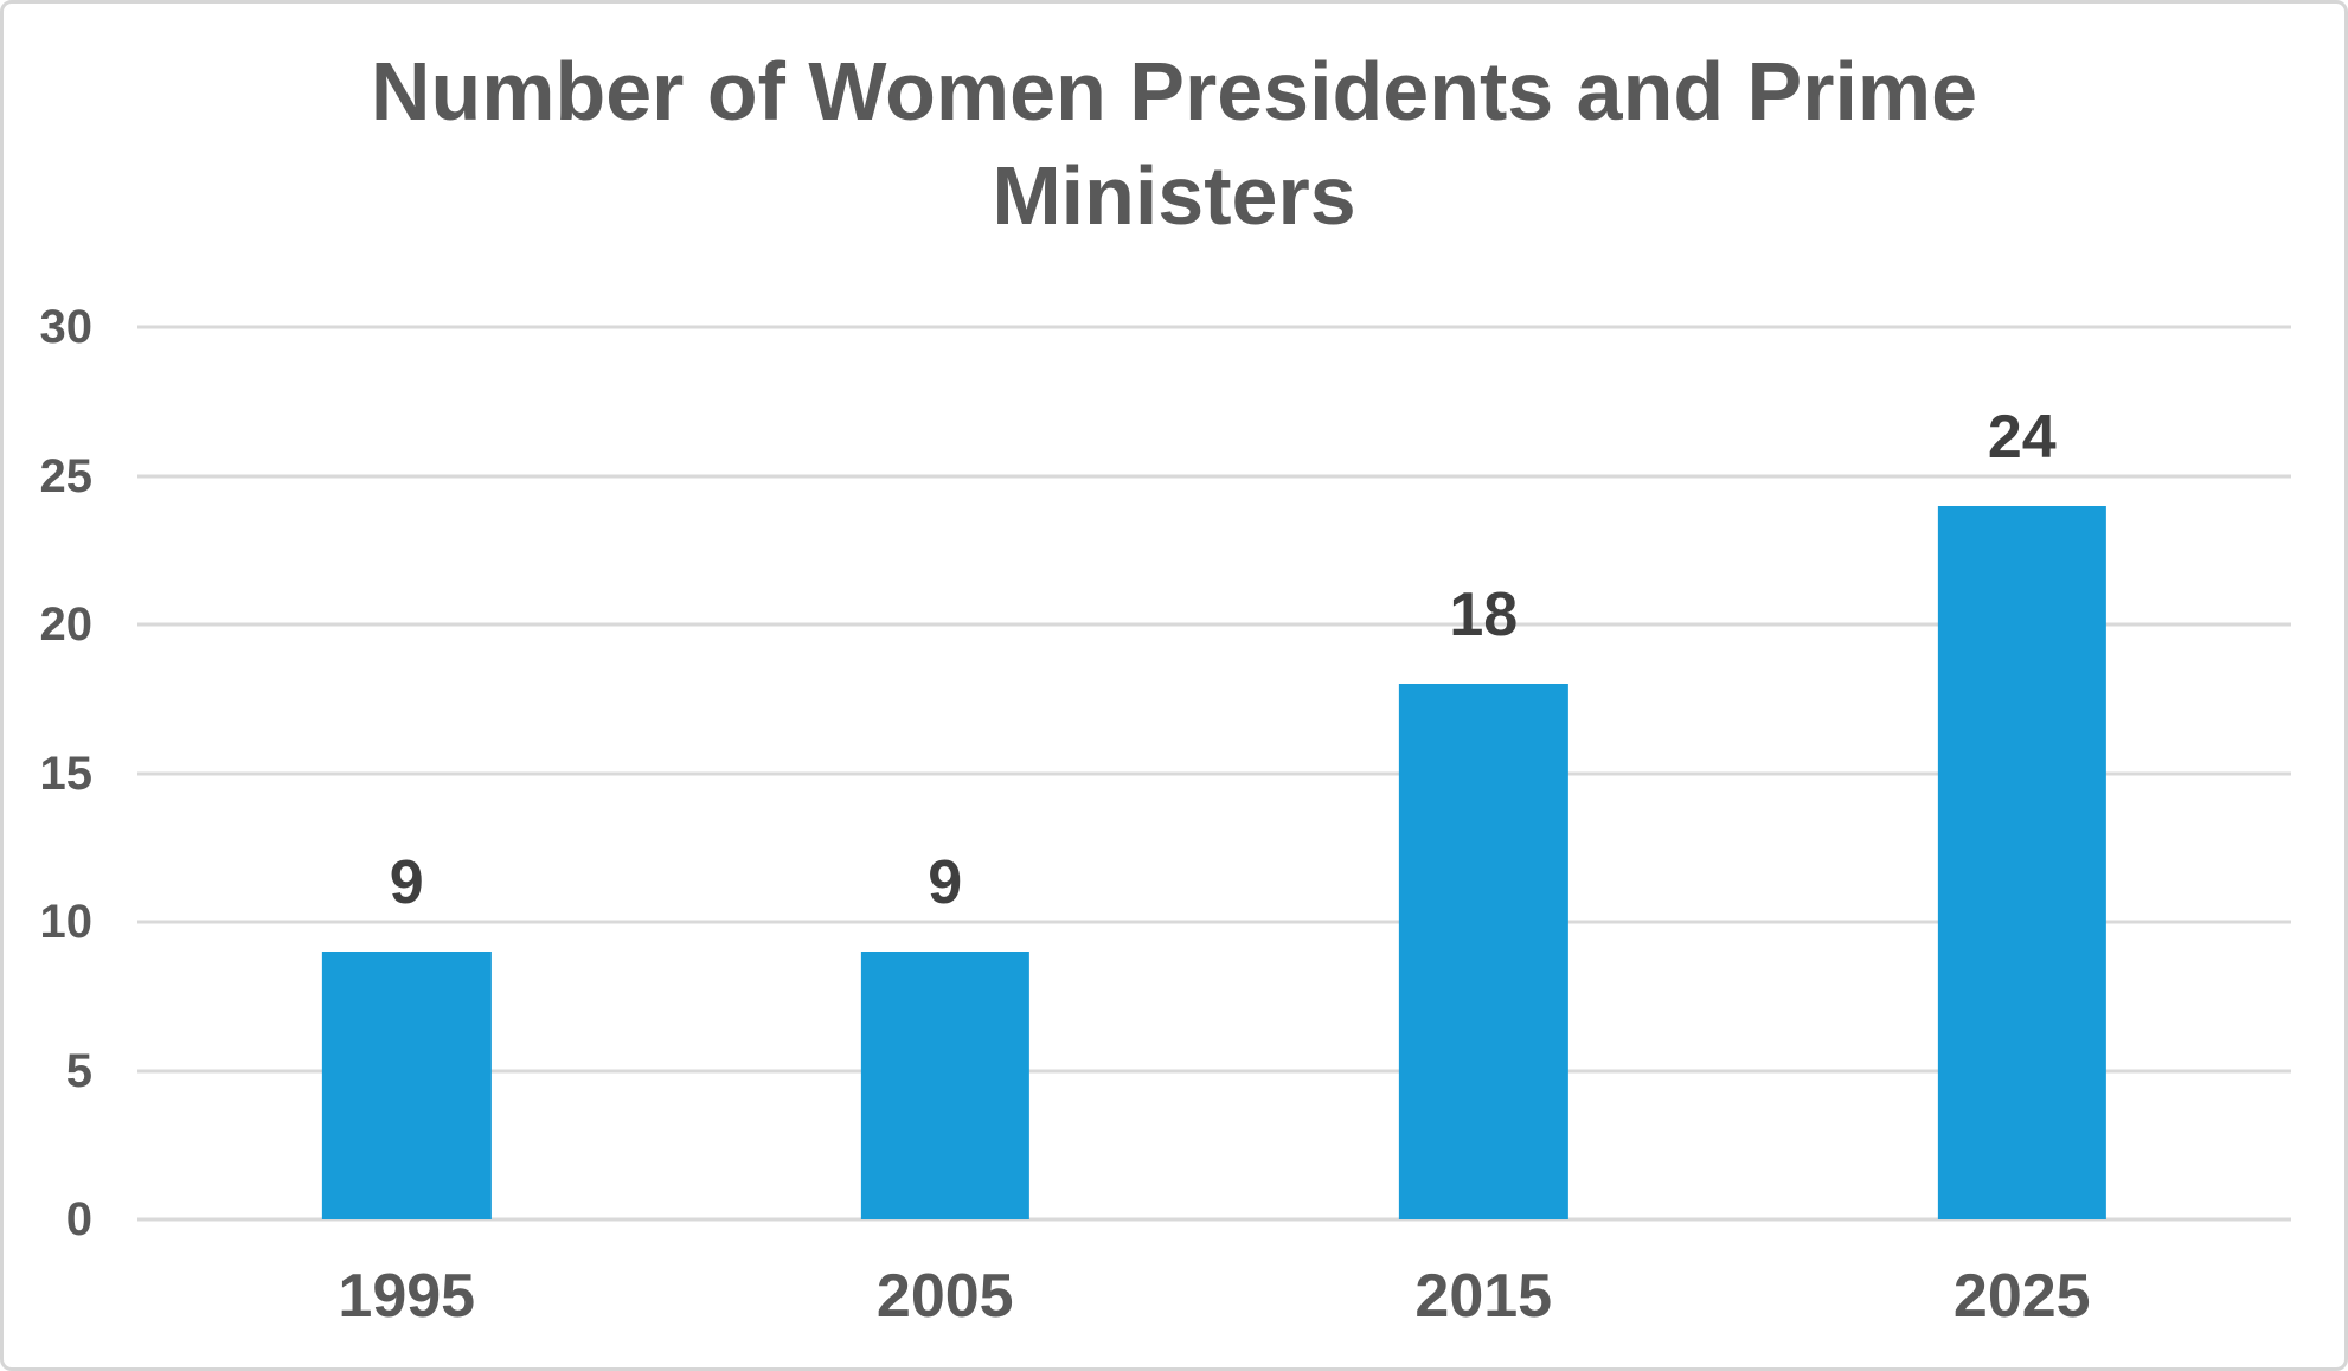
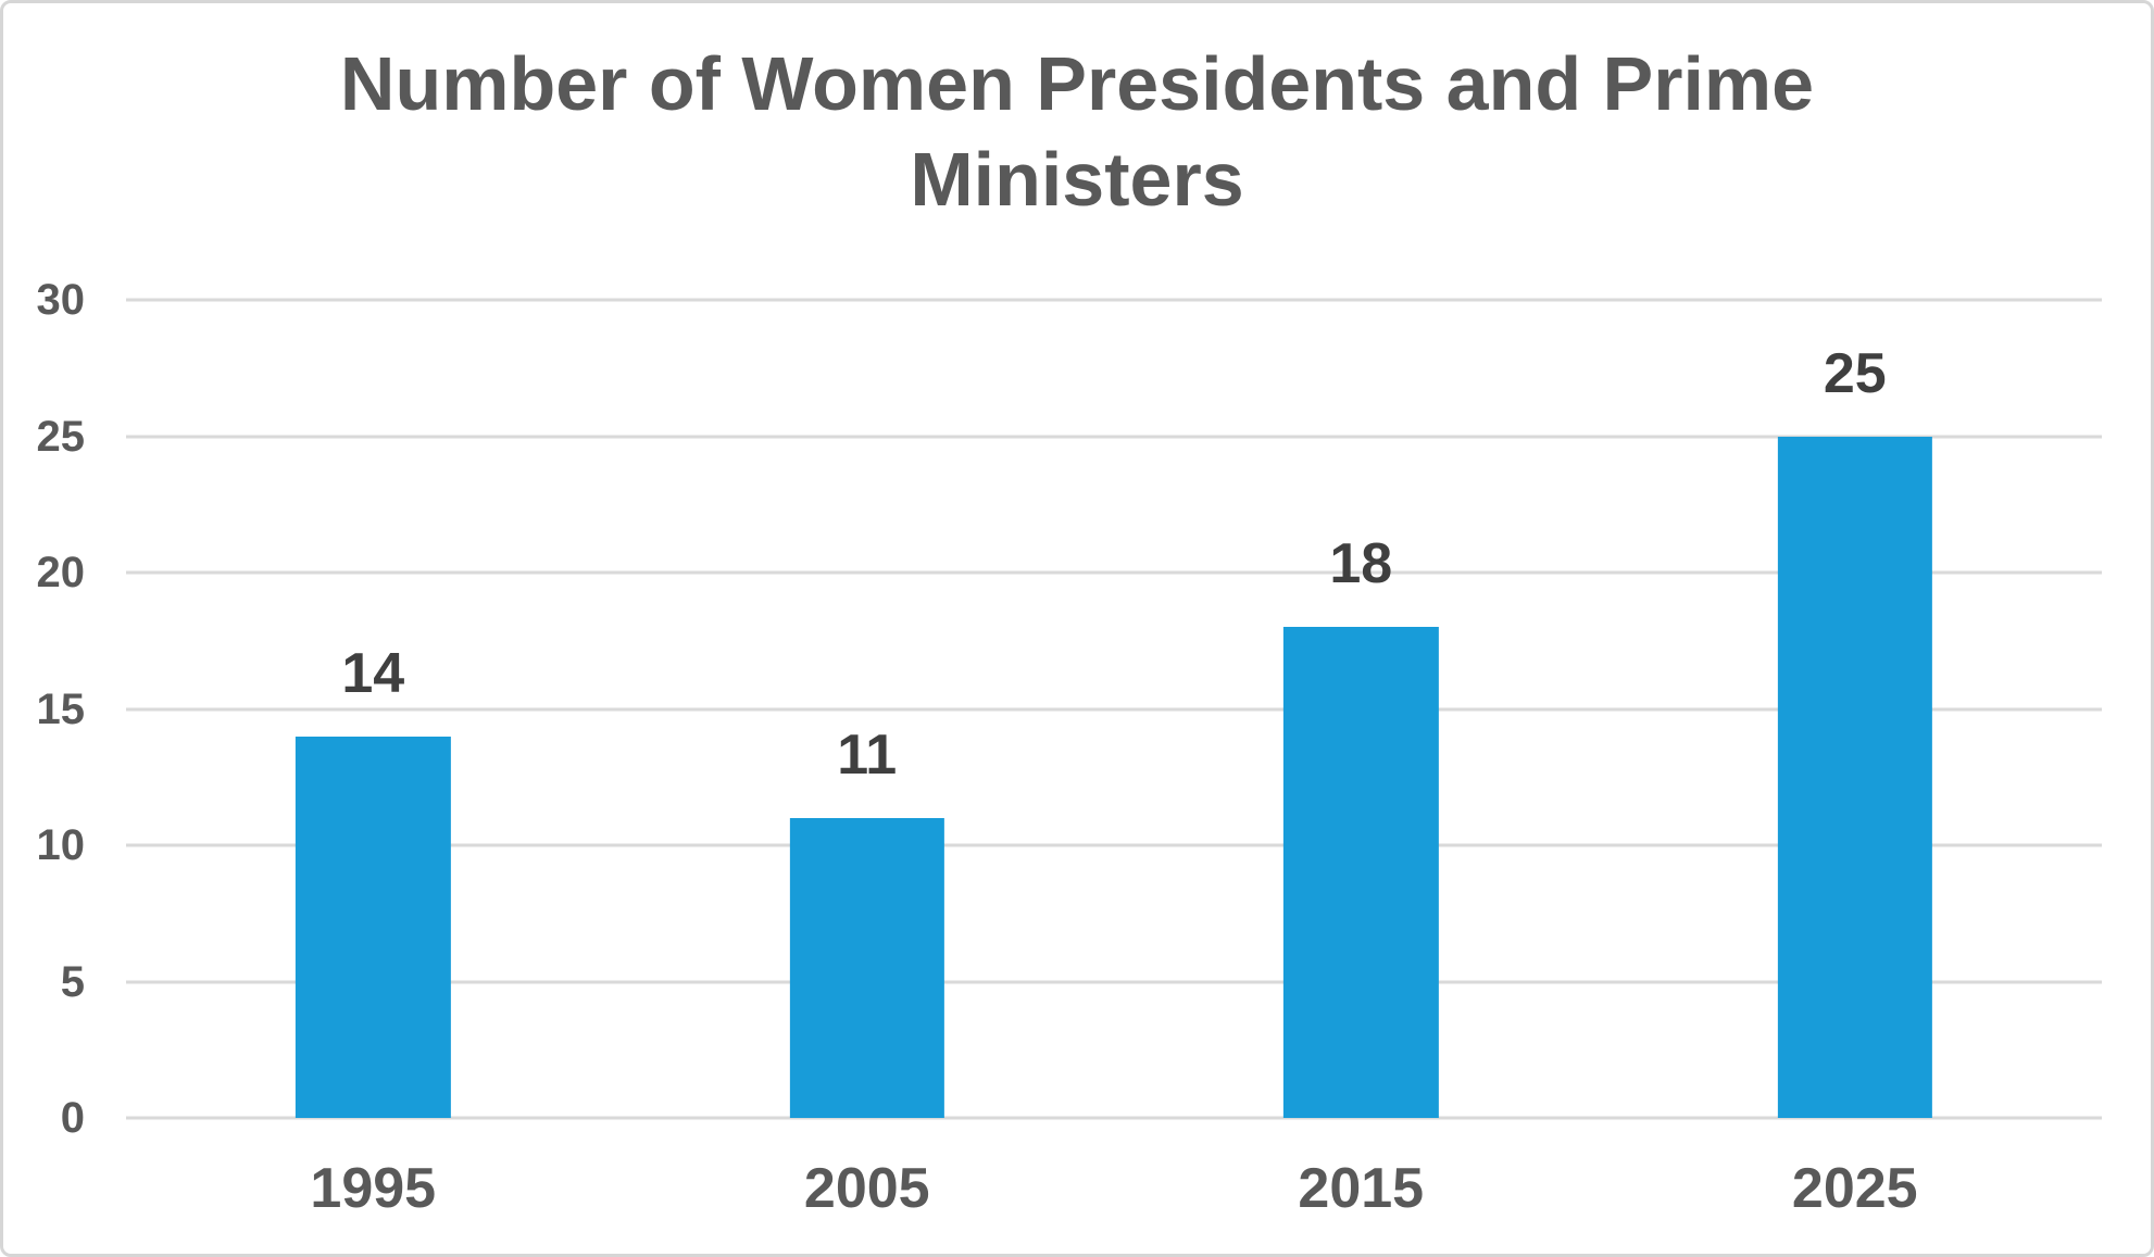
1995: 9 -> 14
2005: 9 -> 11
2025: 24 -> 25
